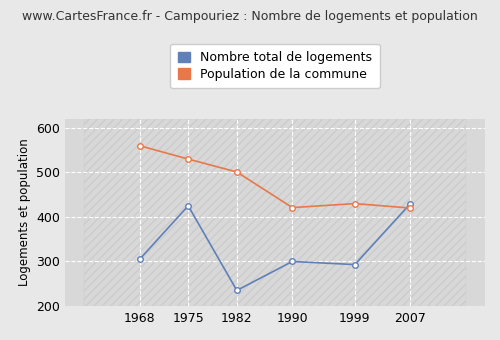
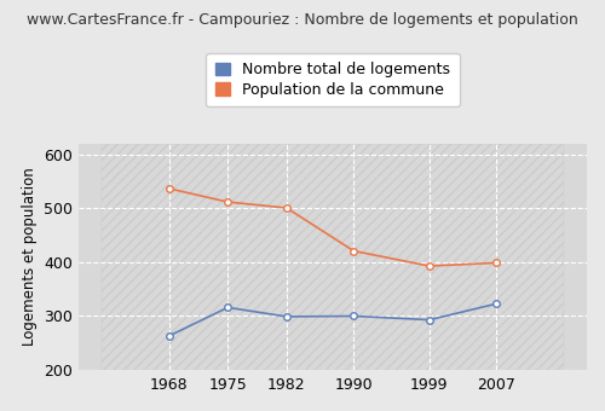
Nombre total de logements/1968: 305 -> 263
Population de la commune/1968: 560 -> 537
Nombre total de logements/1975: 425 -> 316
Population de la commune/1975: 530 -> 512
Nombre total de logements/1982: 235 -> 299
Population de la commune/1999: 430 -> 393
Nombre total de logements/2007: 430 -> 323
Population de la commune/2007: 420 -> 399
